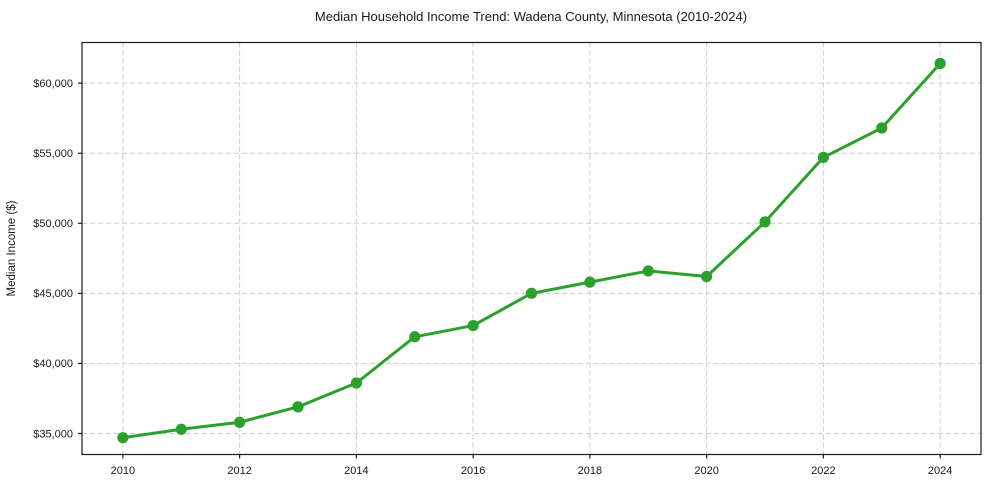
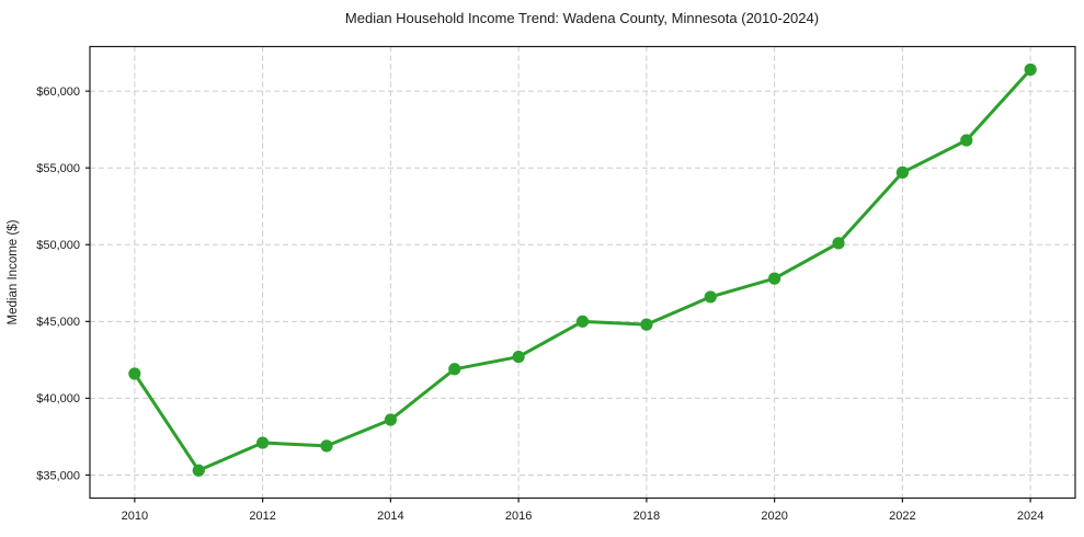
2010: $34700 -> $41600
2012: $35800 -> $37100
2018: $45800 -> $44800
2020: $46200 -> $47800
